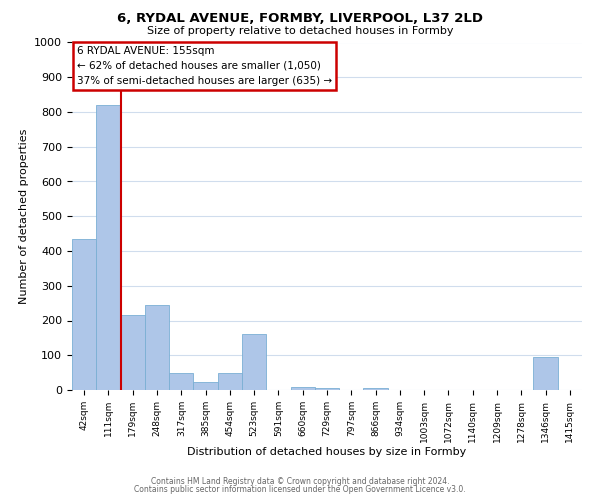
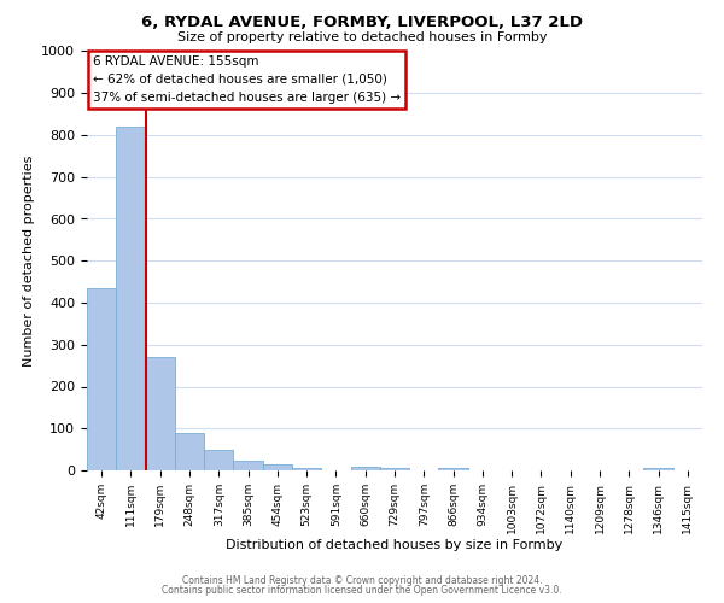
179sqm: 215 -> 270
248sqm: 245 -> 90
454sqm: 50 -> 15
523sqm: 160 -> 5
1346sqm: 95 -> 5
